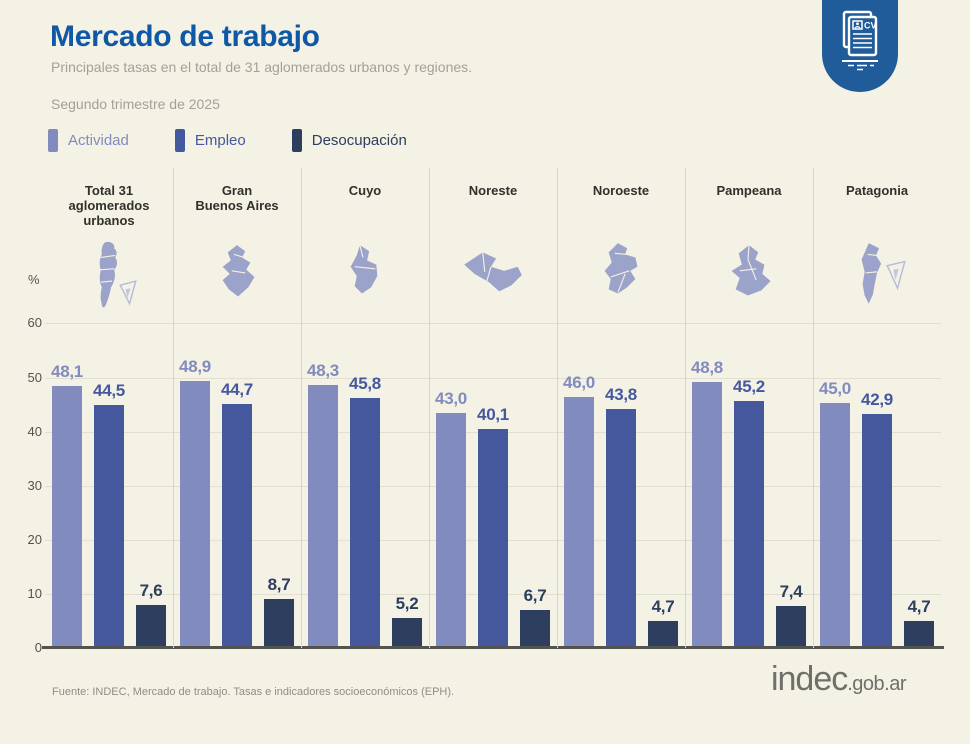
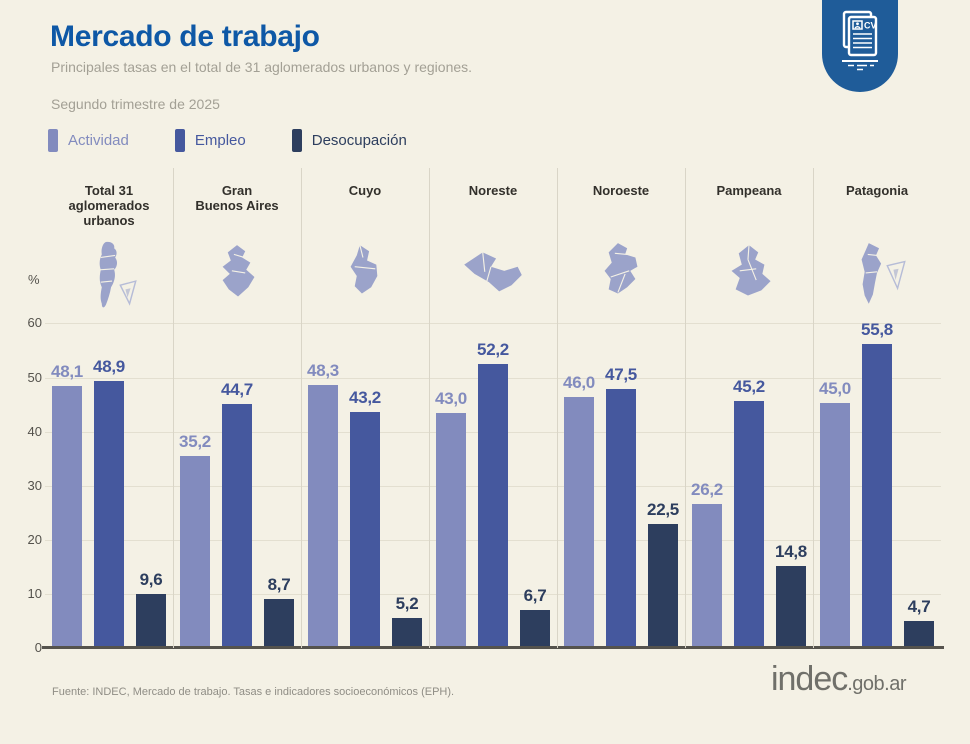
Empleo/Total 31 aglomerados urbanos: 44,5 -> 48,9
Desocupación/Total 31 aglomerados urbanos: 7,6 -> 9,6
Actividad/Gran Buenos Aires: 48,9 -> 35,2
Empleo/Cuyo: 45,8 -> 43,2
Empleo/Noreste: 40,1 -> 52,2
Empleo/Noroeste: 43,8 -> 47,5
Desocupación/Noroeste: 4,7 -> 22,5
Actividad/Pampeana: 48,8 -> 26,2
Desocupación/Pampeana: 7,4 -> 14,8
Empleo/Patagonia: 42,9 -> 55,8
